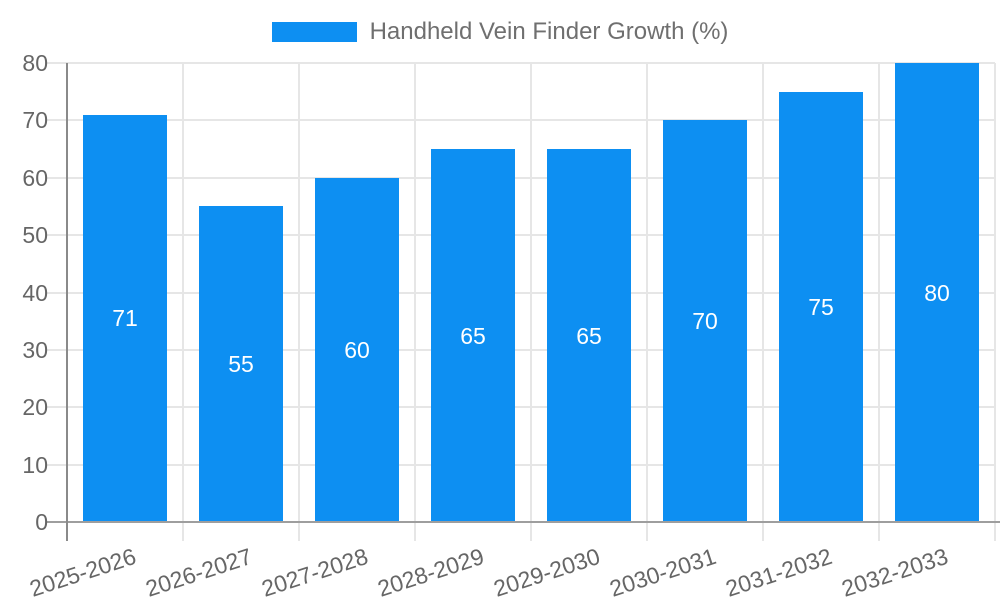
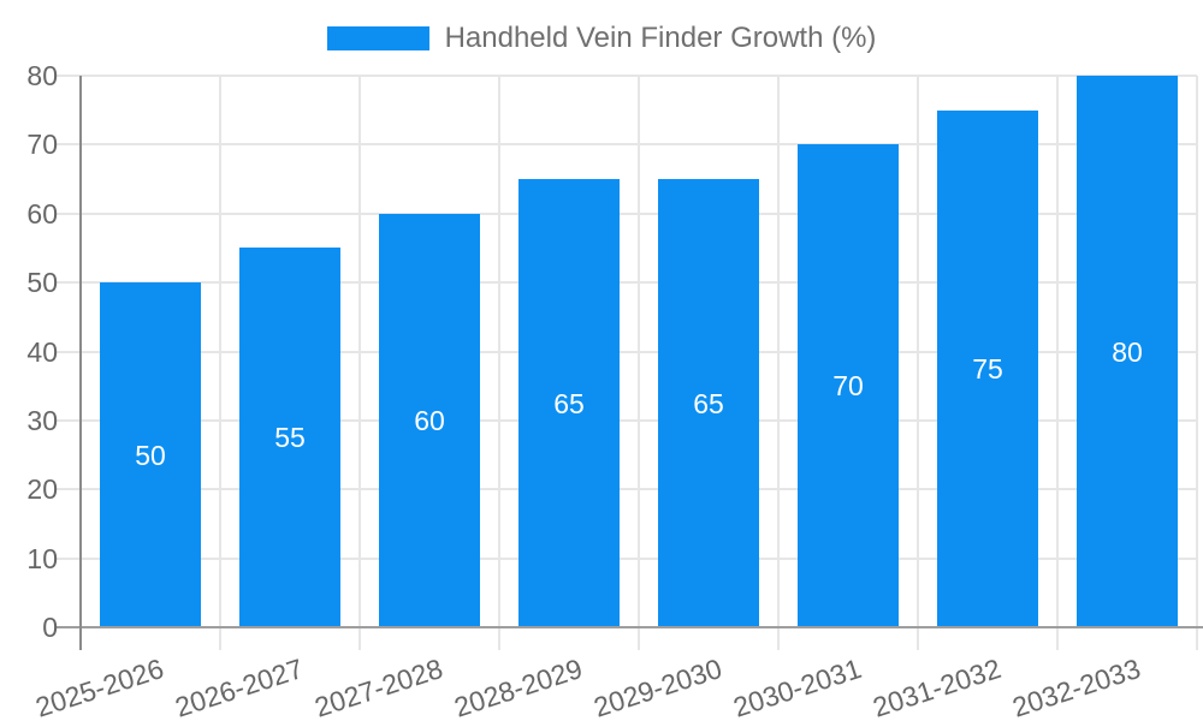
2025-2026: 71 -> 50
